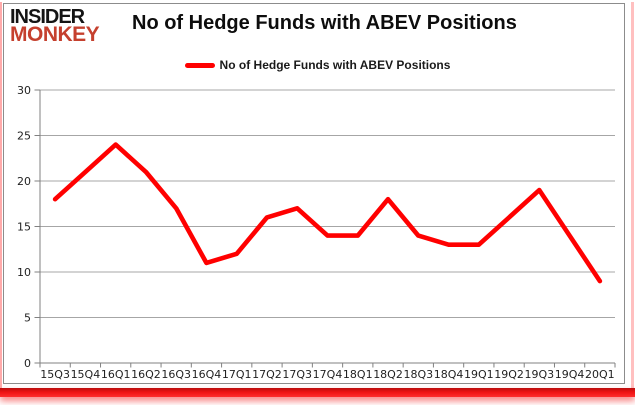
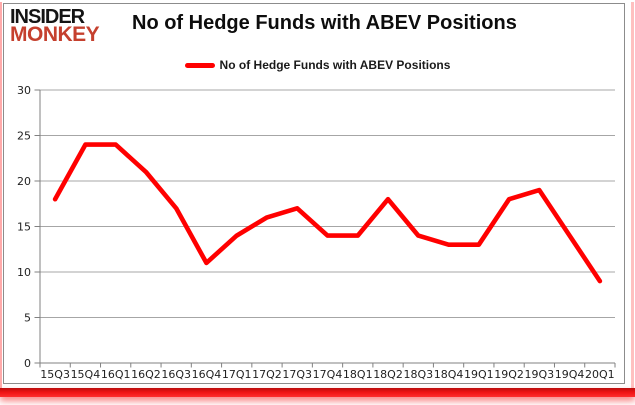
15Q4: 21 -> 24
17Q1: 12 -> 14
19Q2: 16 -> 18
